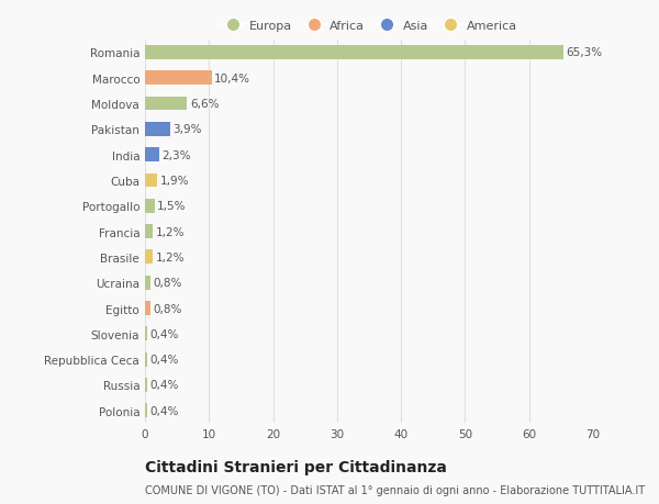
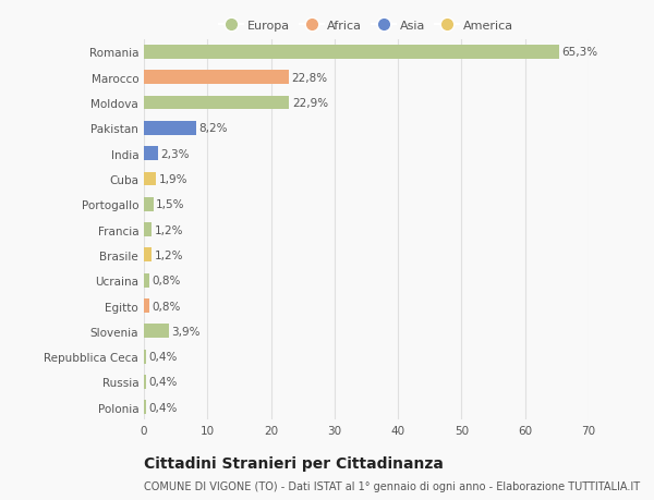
Marocco: 10,4% -> 22,8%
Moldova: 6,6% -> 22,9%
Pakistan: 3,9% -> 8,2%
Slovenia: 0,4% -> 3,9%
